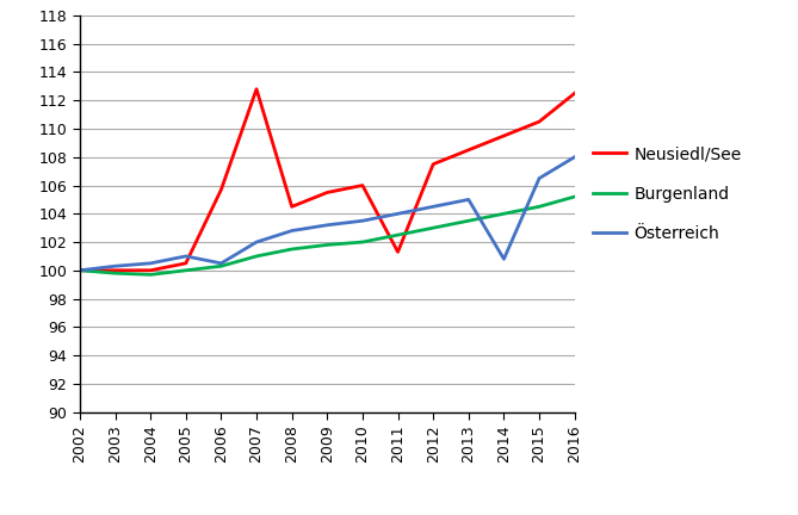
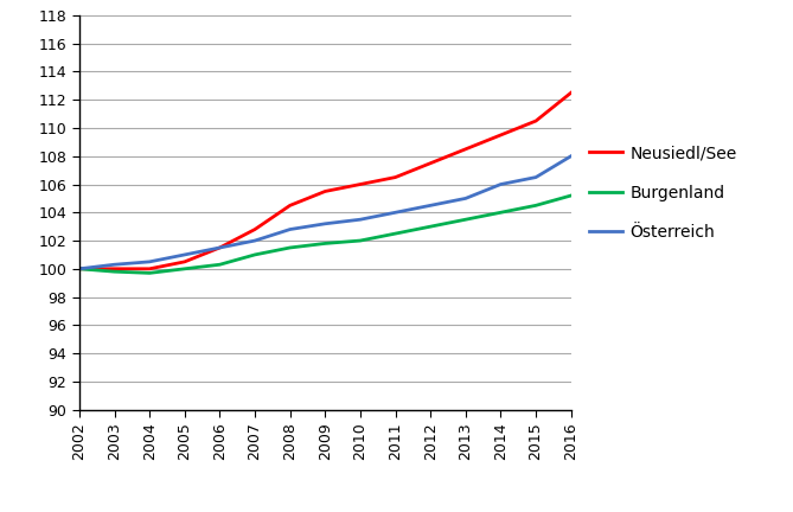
Neusiedl/See/2006: 105.7 -> 101.5
Österreich/2006: 100.5 -> 101.5
Neusiedl/See/2007: 112.8 -> 102.8
Neusiedl/See/2011: 101.3 -> 106.5
Österreich/2014: 100.8 -> 106.0
